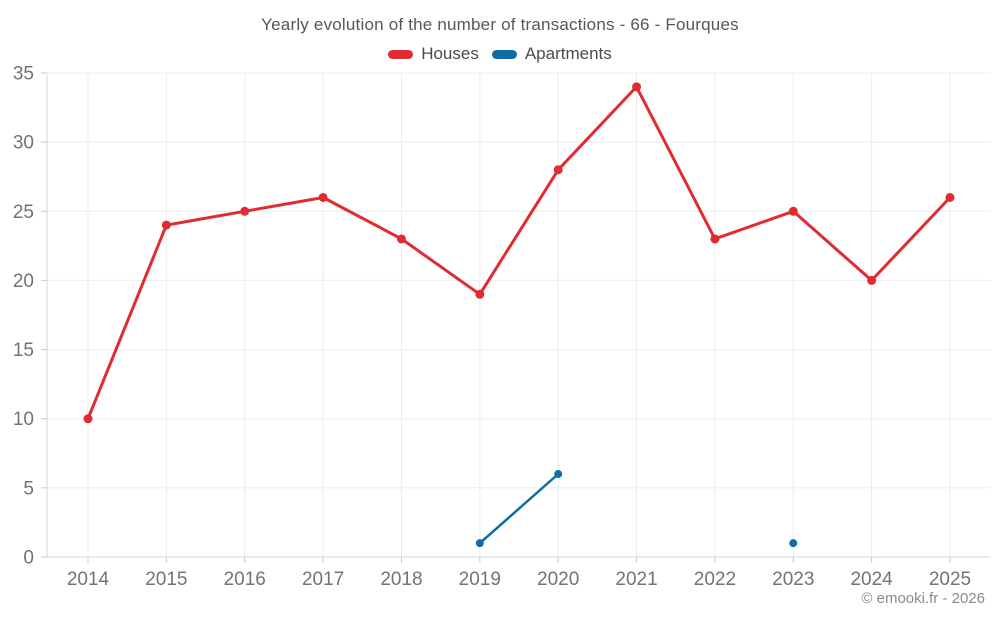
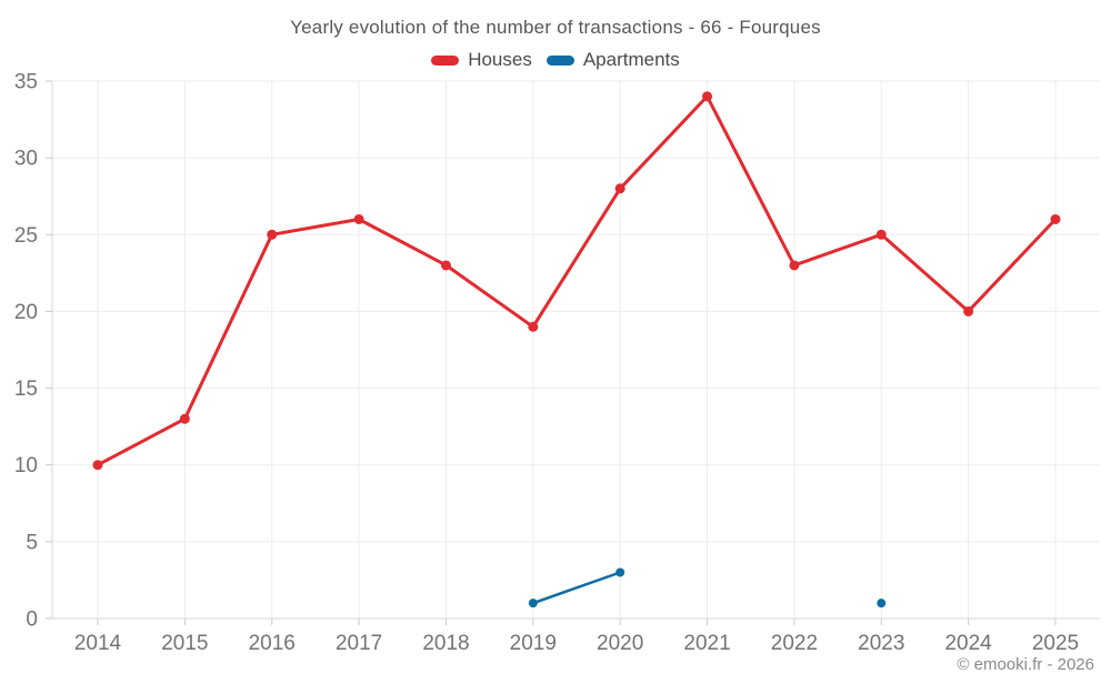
Houses/2015: 24 -> 13
Apartments/2020: 6 -> 3
